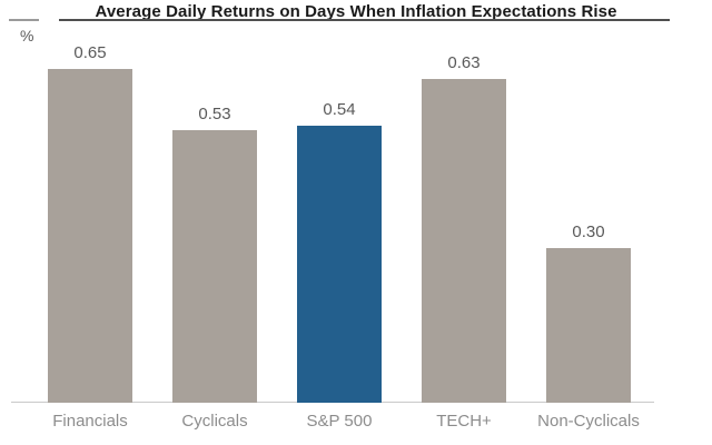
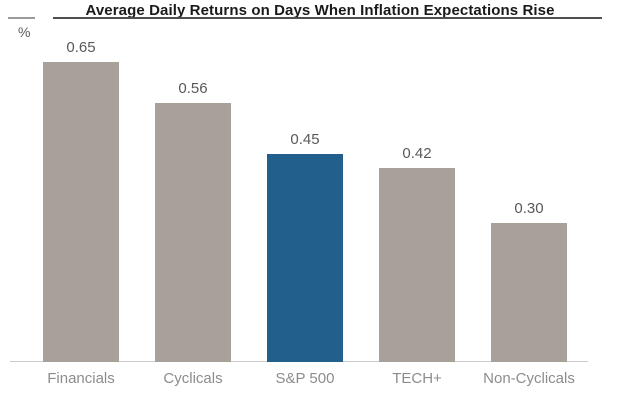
Cyclicals: 0.53 -> 0.56
S&P 500: 0.54 -> 0.45
TECH+: 0.63 -> 0.42
